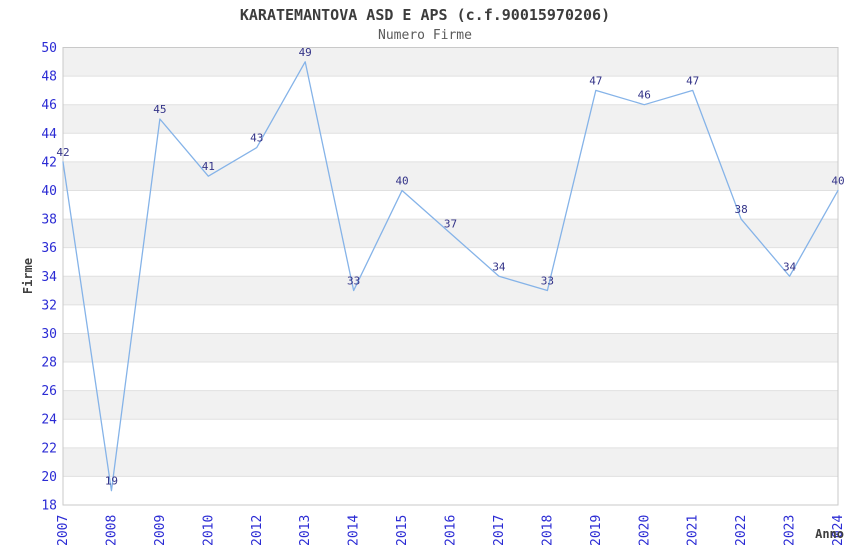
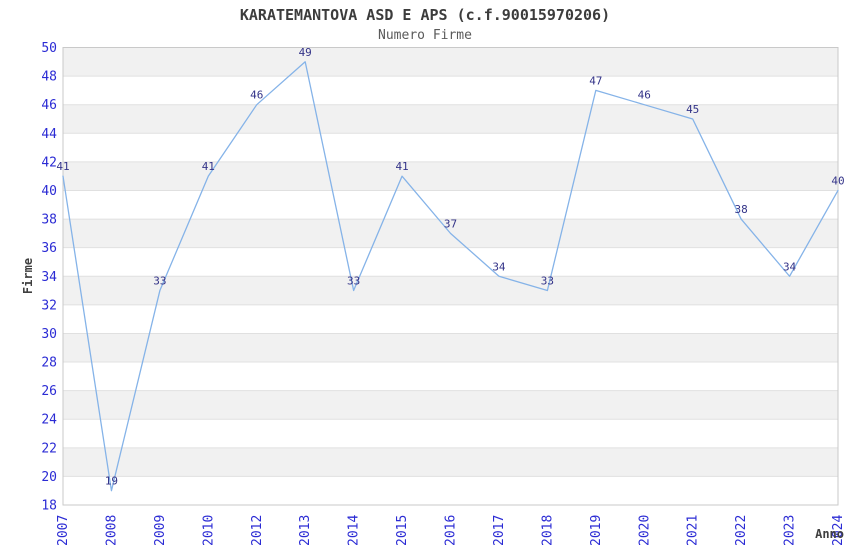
2007: 42 -> 41
2009: 45 -> 33
2012: 43 -> 46
2015: 40 -> 41
2021: 47 -> 45
